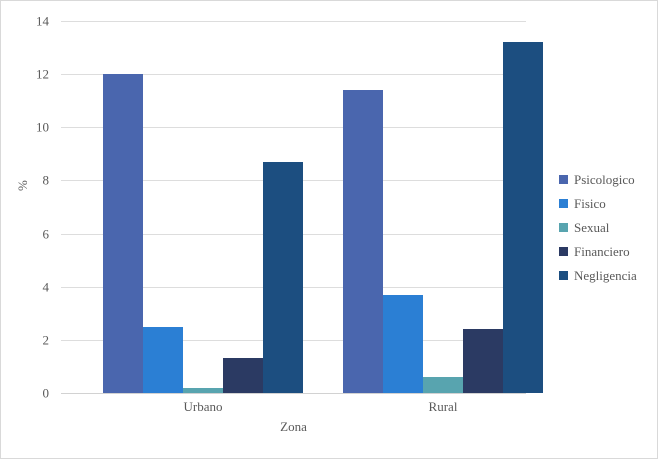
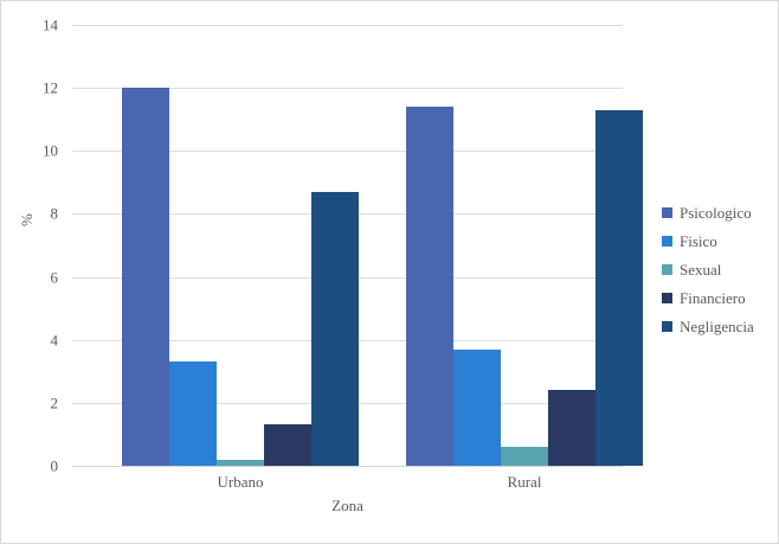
Fisico/Urbano: 2.5 -> 3.3
Negligencia/Rural: 13.2 -> 11.3
